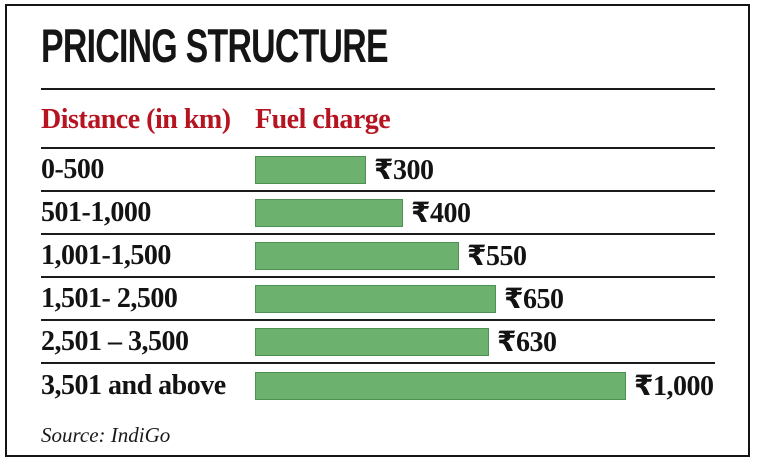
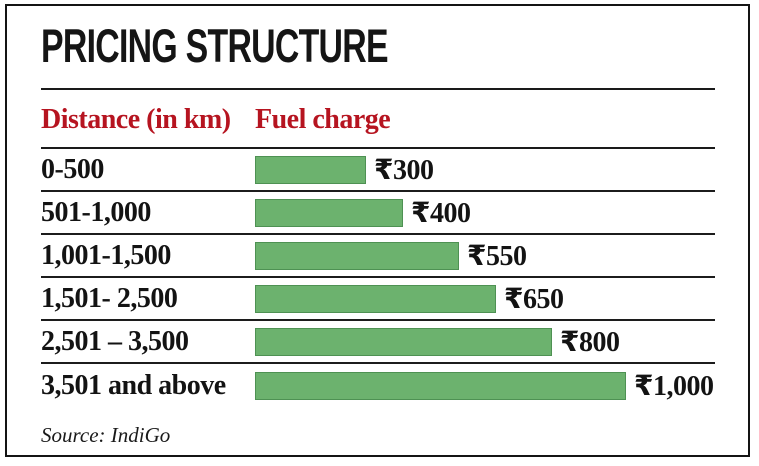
2,501 – 3,500: 630 -> 800
